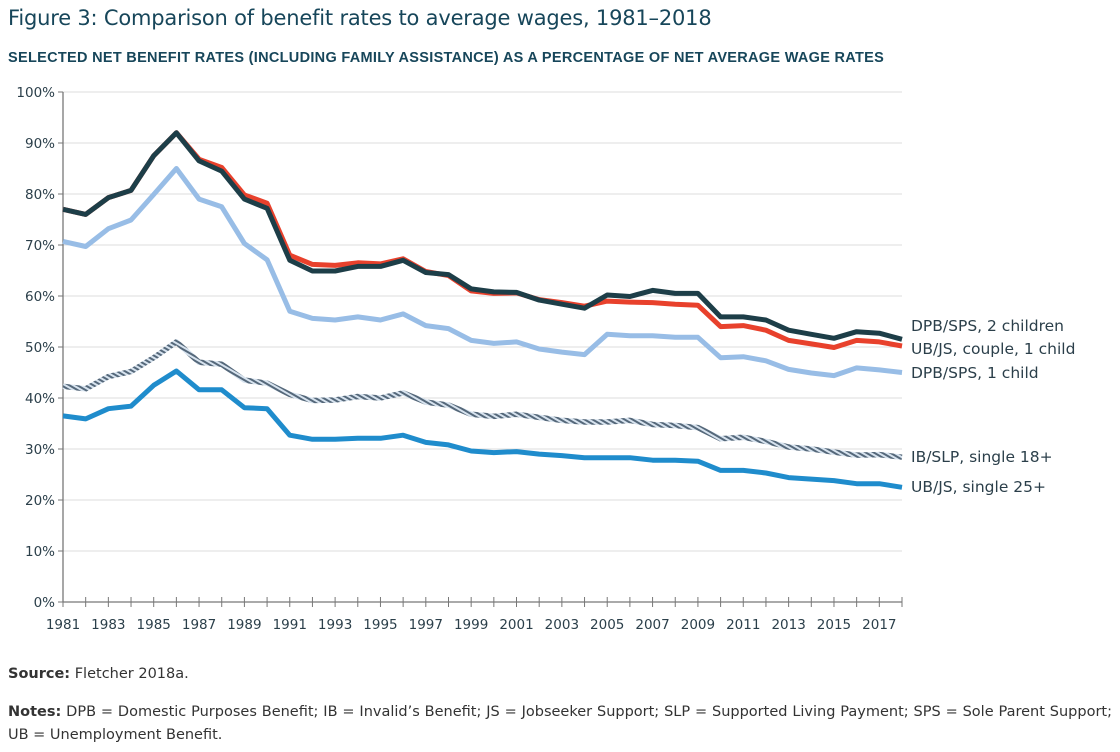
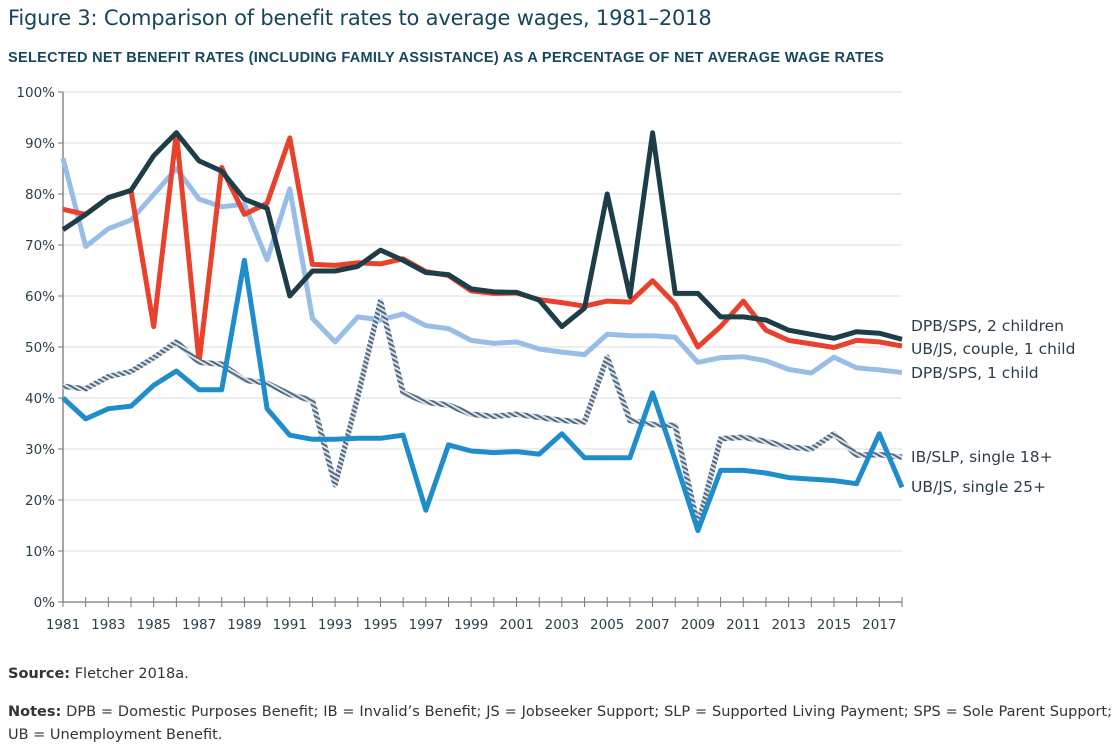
DPB/SPS, 2 children/1981: 77% -> 73%
DPB/SPS, 1 child/1981: 71% -> 87%
UB/JS, single 25+/1981: 36% -> 40%
UB/JS, couple, 1 child/1985: 88% -> 54%
UB/JS, couple, 1 child/1987: 87% -> 47%
UB/JS, couple, 1 child/1989: 80% -> 76%
DPB/SPS, 1 child/1989: 70% -> 78%
UB/JS, single 25+/1989: 38% -> 67%
UB/JS, couple, 1 child/1991: 68% -> 91%
DPB/SPS, 2 children/1991: 67% -> 60%
DPB/SPS, 1 child/1991: 57% -> 81%
DPB/SPS, 1 child/1993: 55% -> 51%
IB/SLP, single 18+/1993: 40% -> 23%
DPB/SPS, 2 children/1995: 66% -> 69%
IB/SLP, single 18+/1995: 40% -> 59%
UB/JS, single 25+/1997: 31% -> 18%
DPB/SPS, 2 children/2003: 58% -> 54%
UB/JS, single 25+/2003: 29% -> 33%
DPB/SPS, 2 children/2005: 60% -> 80%
IB/SLP, single 18+/2005: 35% -> 48%
UB/JS, couple, 1 child/2007: 59% -> 63%
DPB/SPS, 2 children/2007: 61% -> 92%
UB/JS, single 25+/2007: 28% -> 41%
UB/JS, couple, 1 child/2009: 58% -> 50%
DPB/SPS, 1 child/2009: 52% -> 47%
IB/SLP, single 18+/2009: 34% -> 15%
UB/JS, single 25+/2009: 28% -> 14%
UB/JS, couple, 1 child/2011: 54% -> 59%
DPB/SPS, 1 child/2015: 44% -> 48%
IB/SLP, single 18+/2015: 29% -> 33%
UB/JS, single 25+/2017: 23% -> 33%
